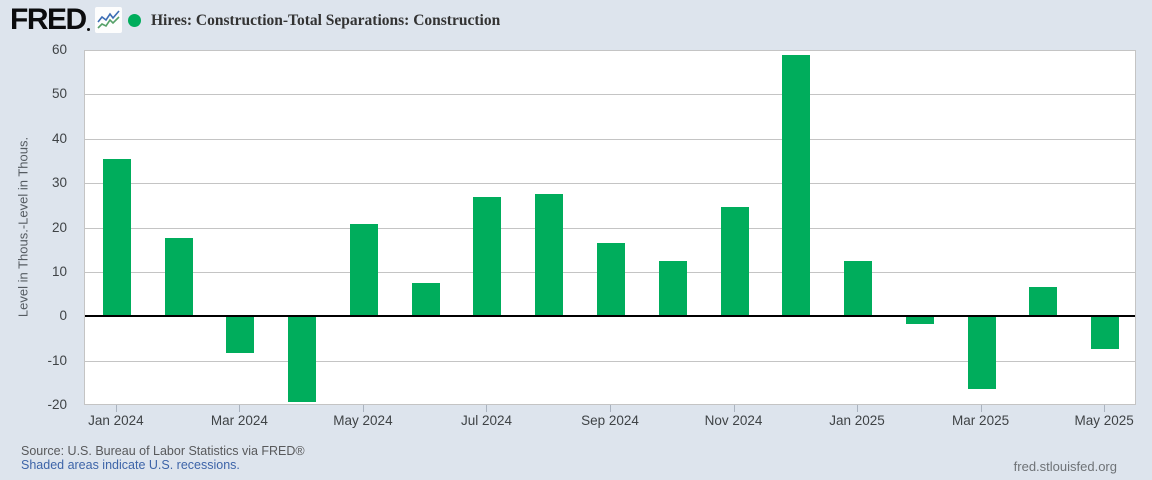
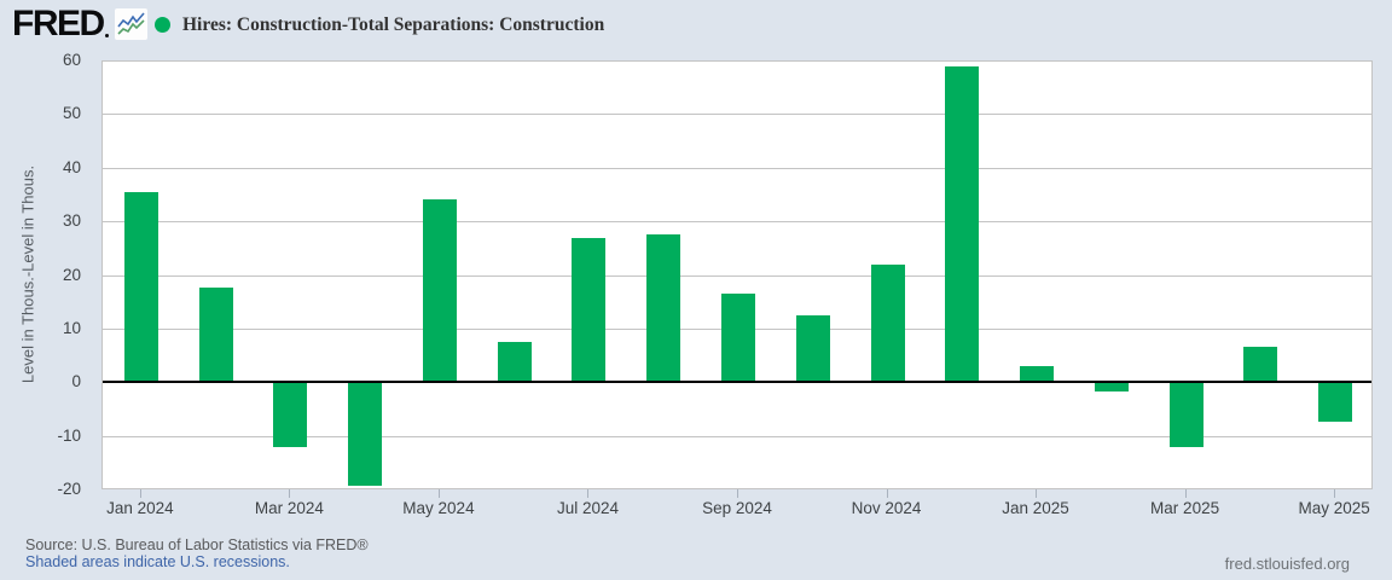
Mar 2024: -8 -> -12
May 2024: 21 -> 34
Nov 2024: 25 -> 22
Jan 2025: 12 -> 3
Mar 2025: -16 -> -12
